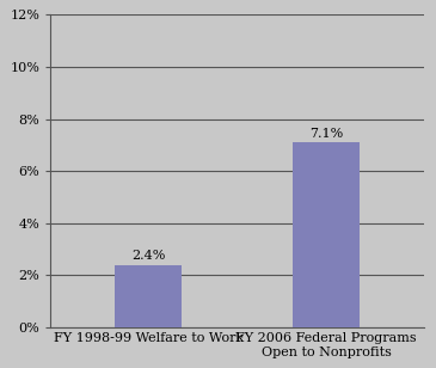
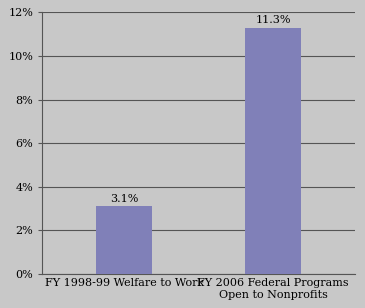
FY 1998-99 Welfare to Work: 2.4% -> 3.1%
FY 2006 Federal Programs Open to Nonprofits: 7.1% -> 11.3%
